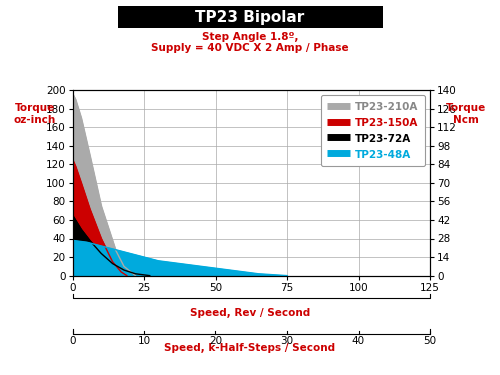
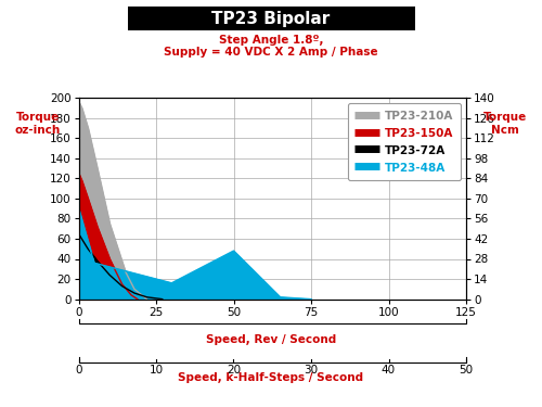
TP23-48A/0: 38 -> 90
TP23-48A/50: 8 -> 48
